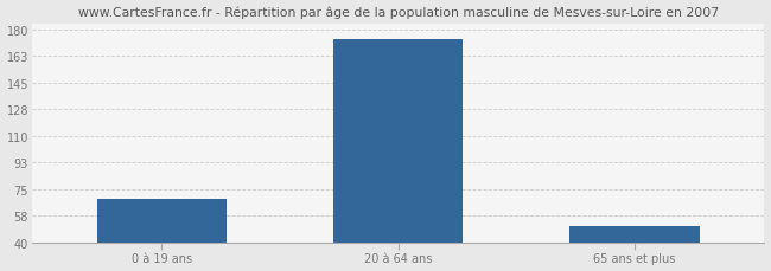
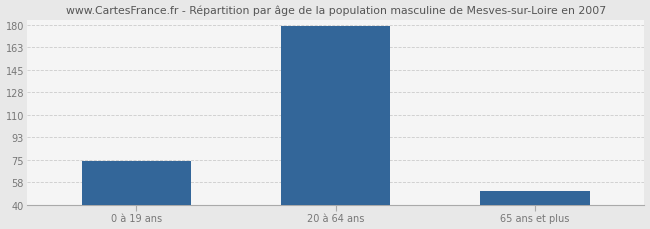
0 à 19 ans: 69 -> 74
20 à 64 ans: 174 -> 179
